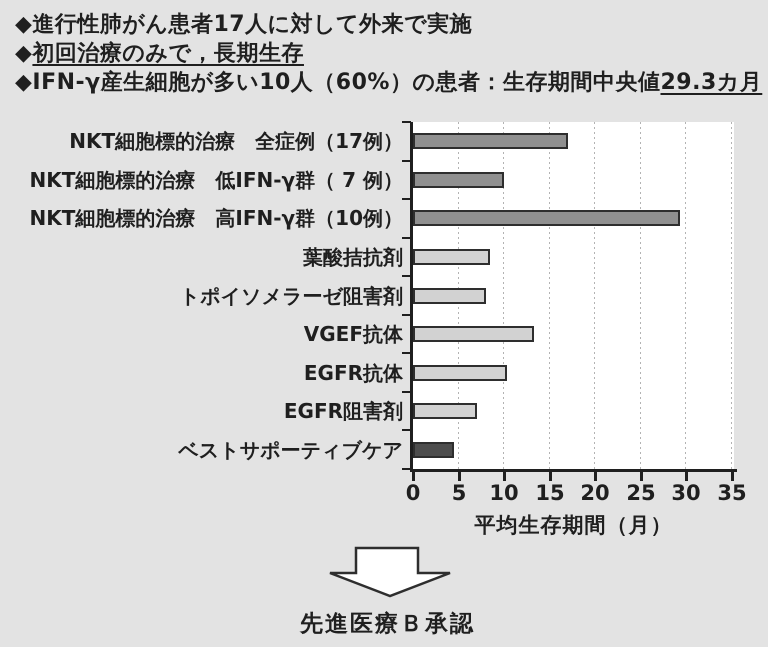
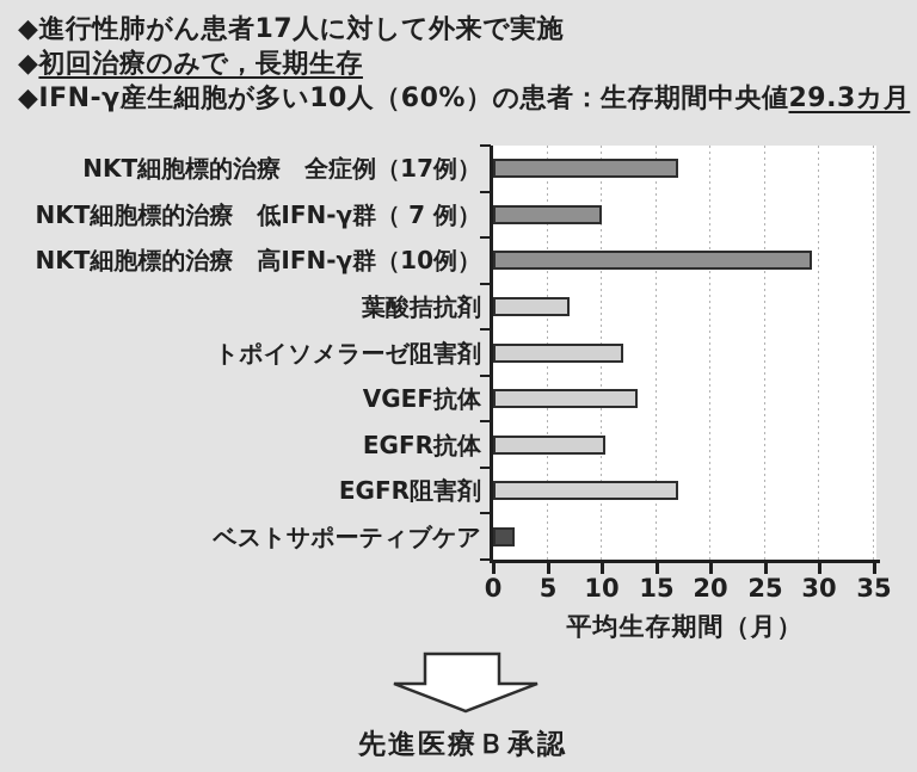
葉酸拮抗剤: 8 -> 7
トポイソメラーゼ阻害剤: 8 -> 12
EGFR阻害剤: 7 -> 17
ベストサポーティブケア: 4 -> 2
